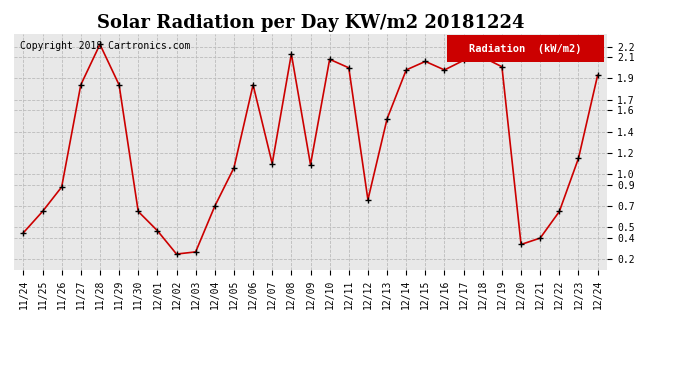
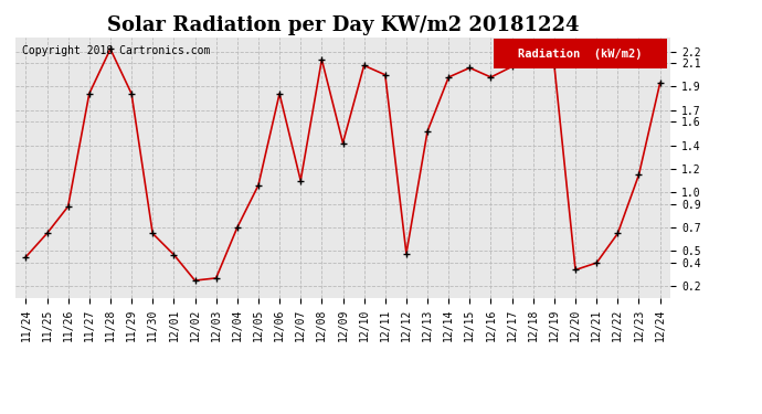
12/09: 1.09 -> 1.42
12/12: 0.76 -> 0.48
12/19: 2.01 -> 2.08
